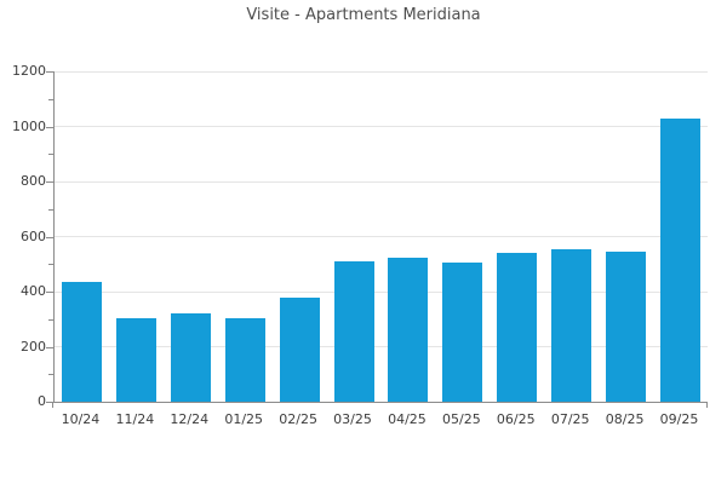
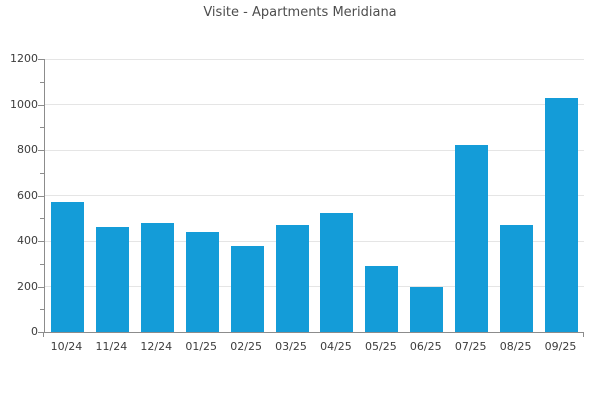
10/24: 440 -> 570
11/24: 300 -> 460
12/24: 320 -> 480
01/25: 300 -> 440
03/25: 510 -> 470
05/25: 500 -> 290
06/25: 540 -> 200
07/25: 560 -> 820
08/25: 540 -> 470
